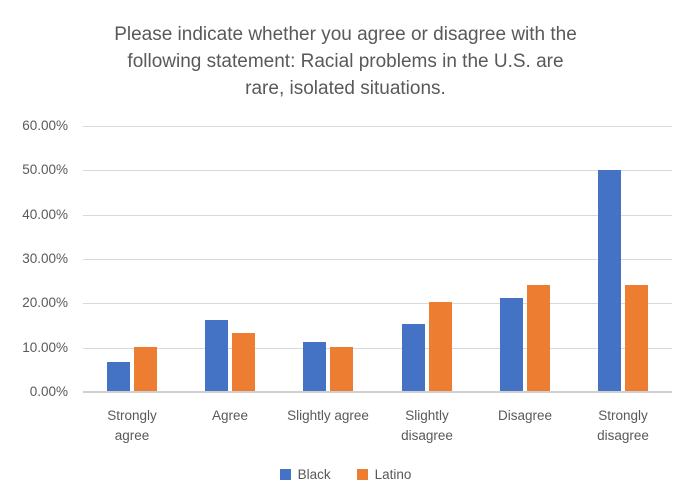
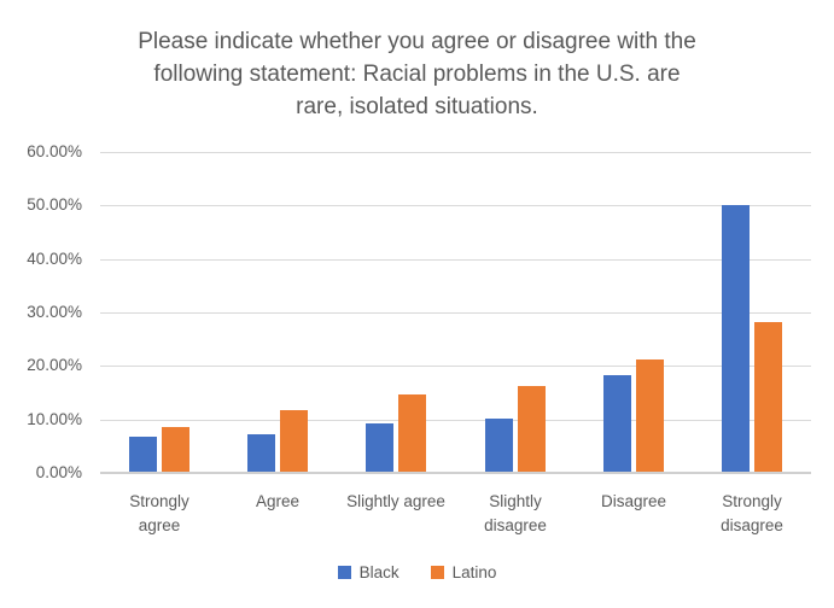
Latino/Strongly agree: 10% -> 8%
Black/Agree: 16% -> 7%
Latino/Agree: 13% -> 11%
Black/Slightly agree: 11% -> 9%
Latino/Slightly agree: 10% -> 14%
Black/Slightly disagree: 15% -> 10%
Latino/Slightly disagree: 20% -> 16%
Black/Disagree: 21% -> 18%
Latino/Disagree: 24% -> 21%
Latino/Strongly disagree: 24% -> 28%
